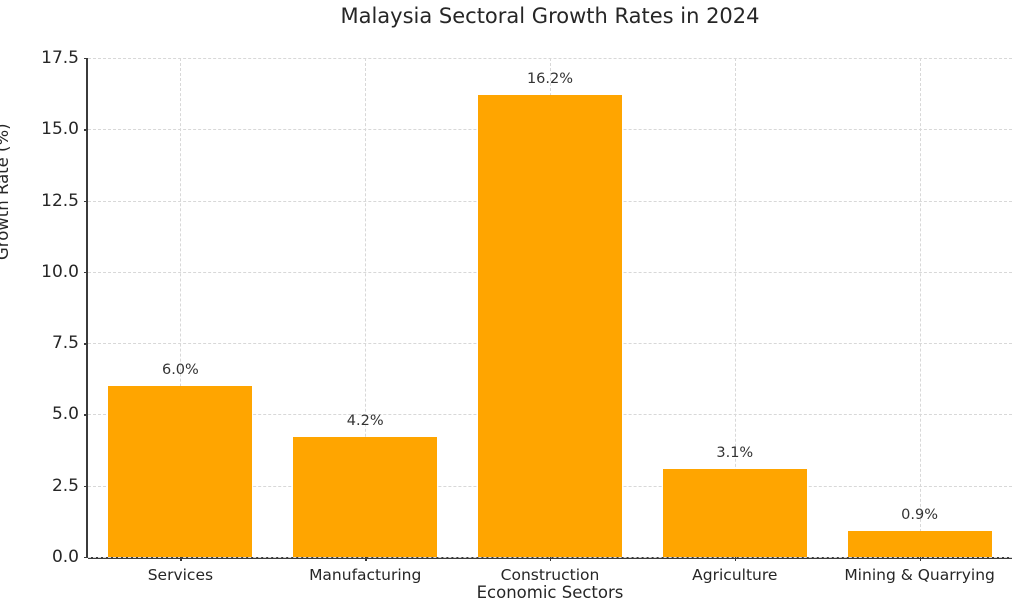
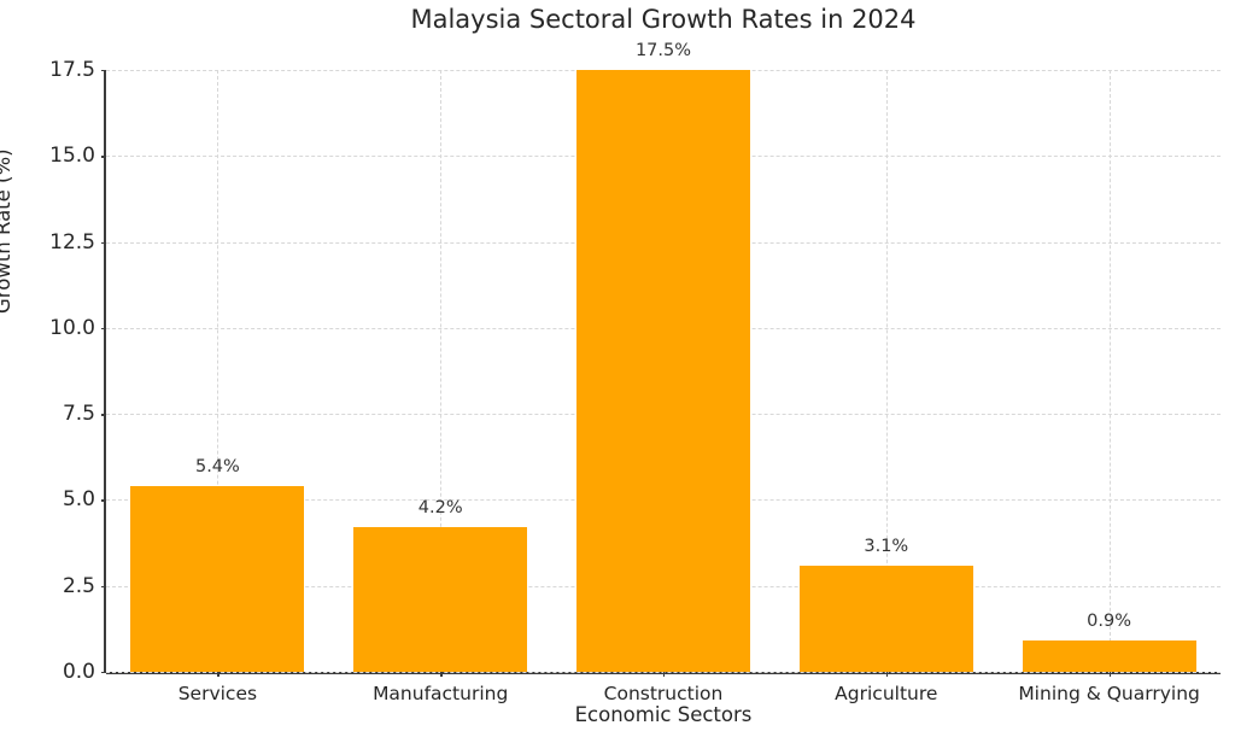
Services: 6.0% -> 5.4%
Construction: 16.2% -> 17.5%
